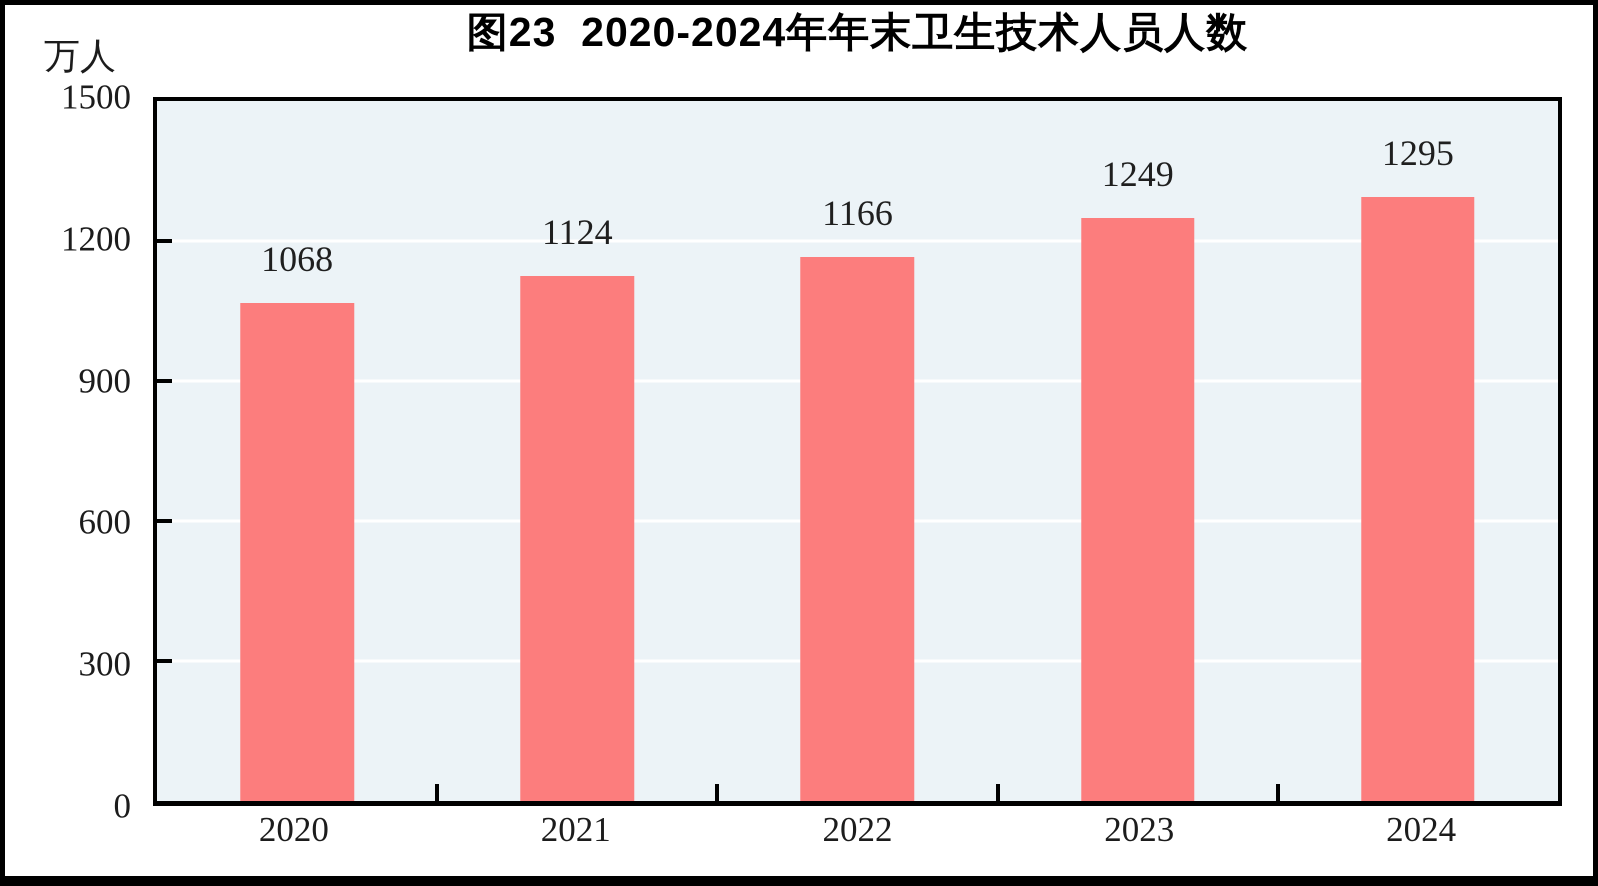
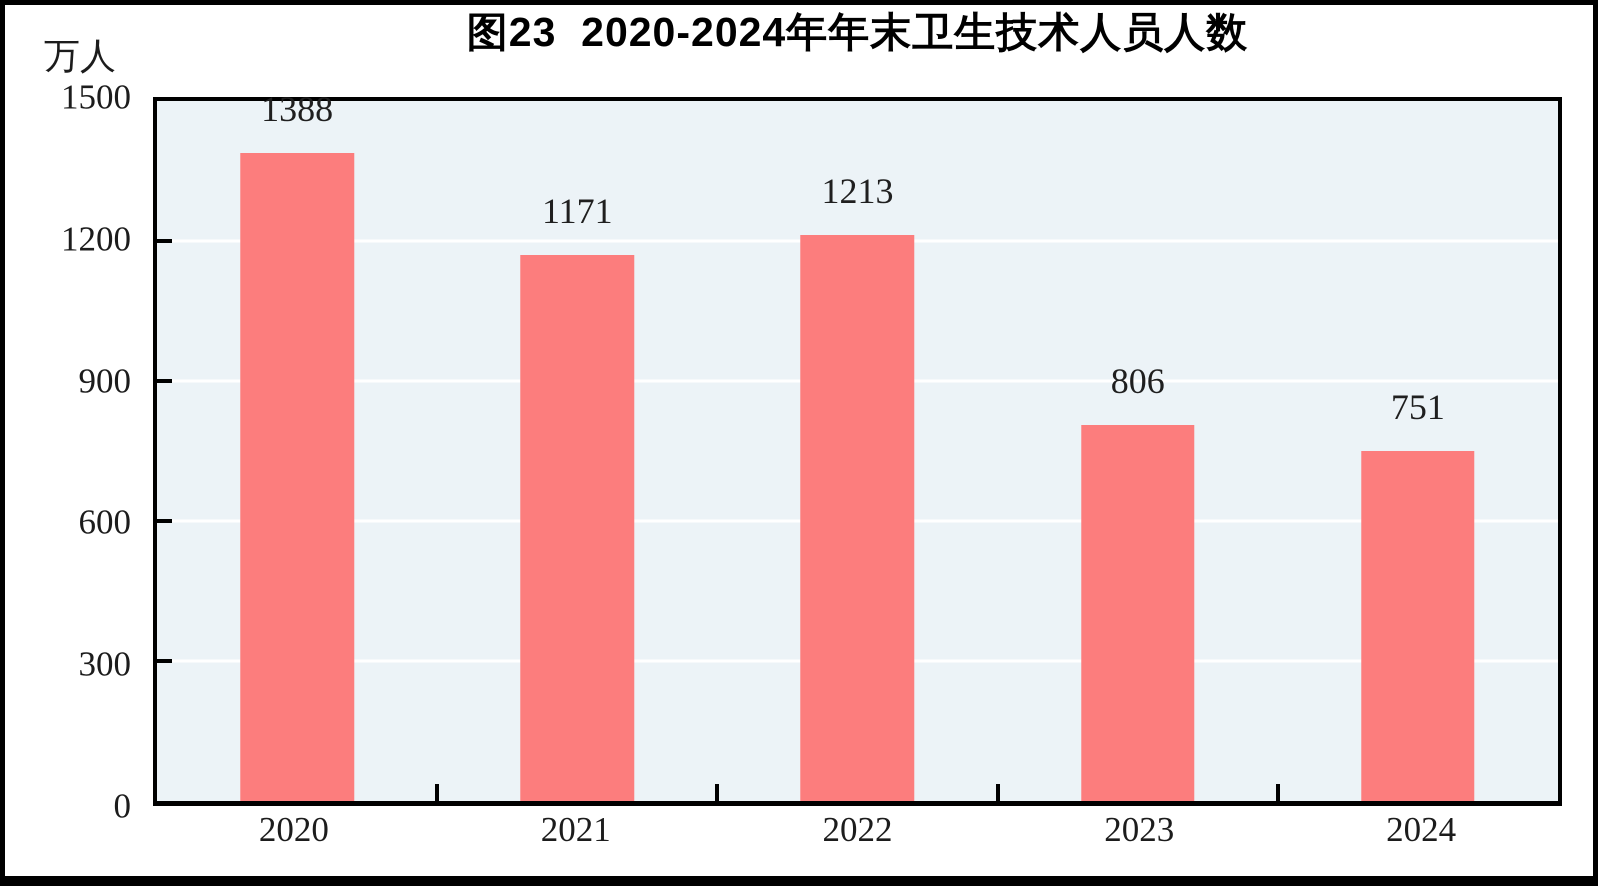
2020: 1068 -> 1388
2021: 1124 -> 1171
2022: 1166 -> 1213
2023: 1249 -> 806
2024: 1295 -> 751
